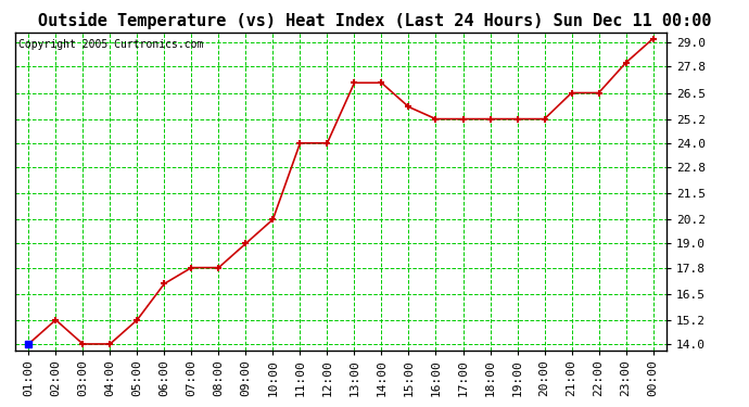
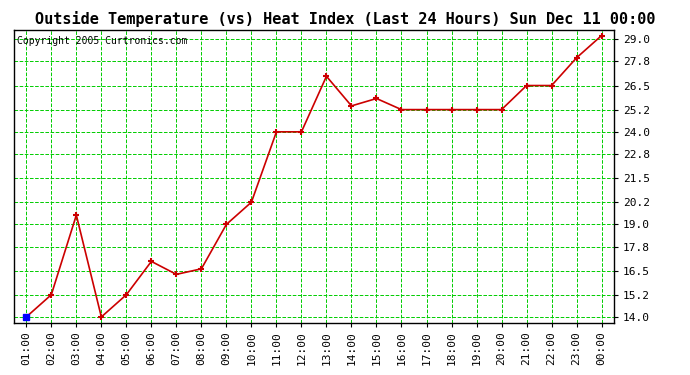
03:00: 14.0 -> 19.5
07:00: 17.8 -> 16.3
08:00: 17.8 -> 16.6
14:00: 27.0 -> 25.4
